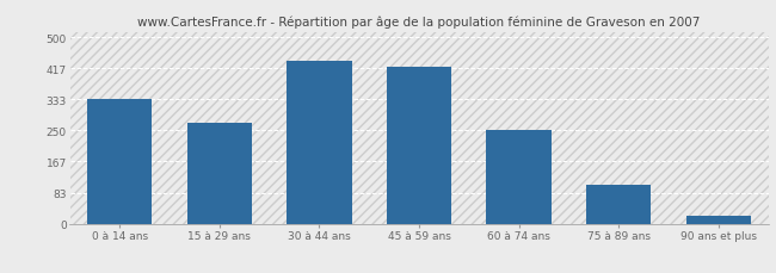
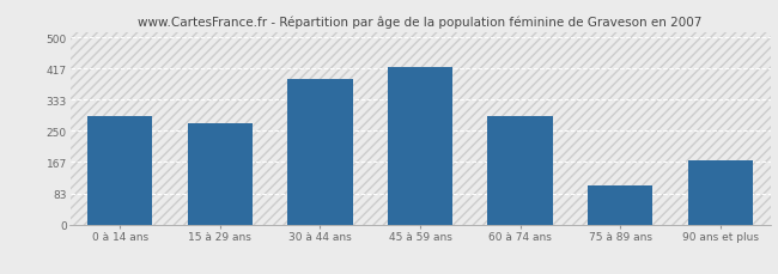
0 à 14 ans: 333 -> 290
30 à 44 ans: 436 -> 390
60 à 74 ans: 250 -> 290
90 ans et plus: 20 -> 170
